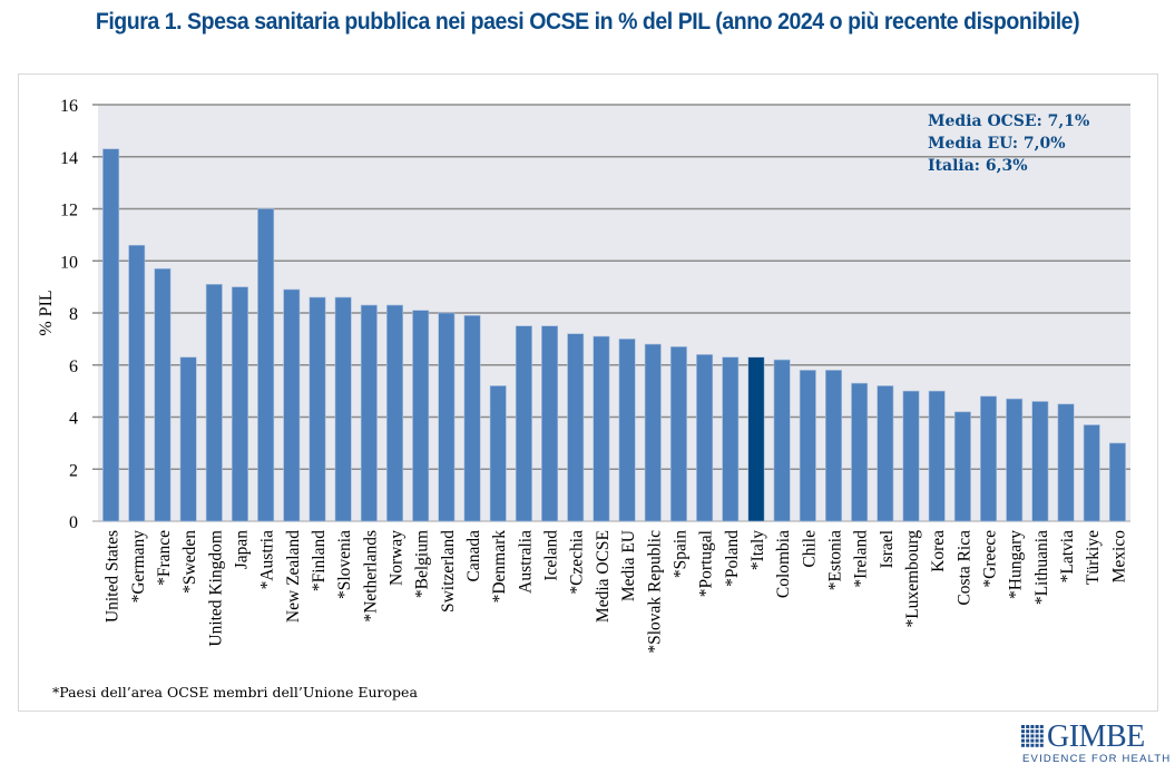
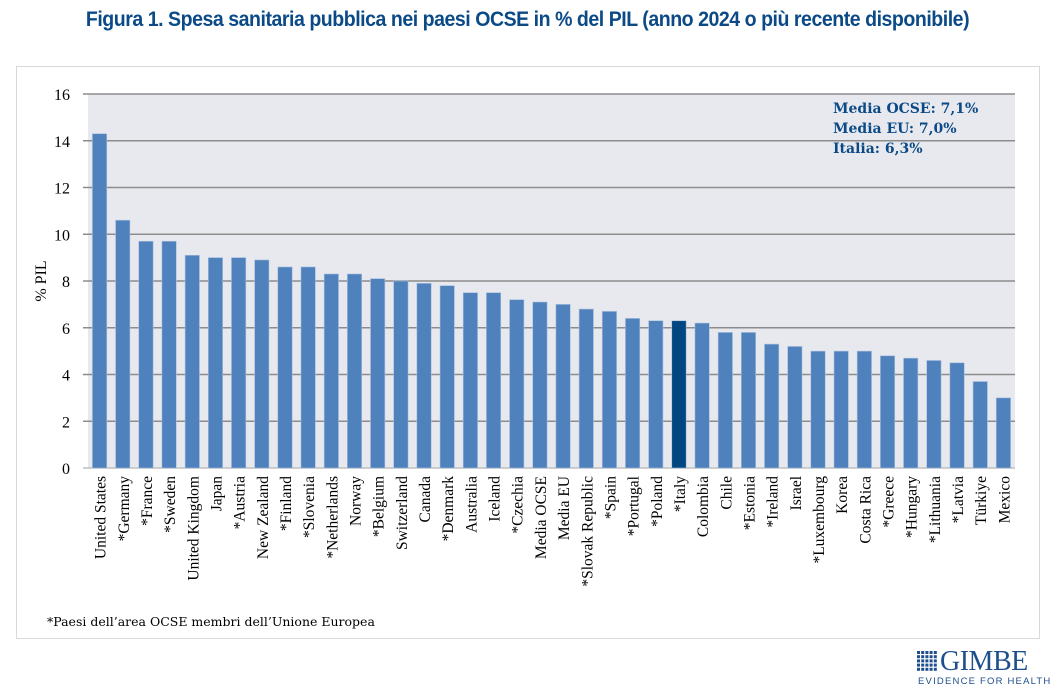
*Sweden: 6.3 -> 9.7
*Austria: 12.0 -> 9.0
*Denmark: 5.2 -> 7.8
Costa Rica: 4.2 -> 5.0
